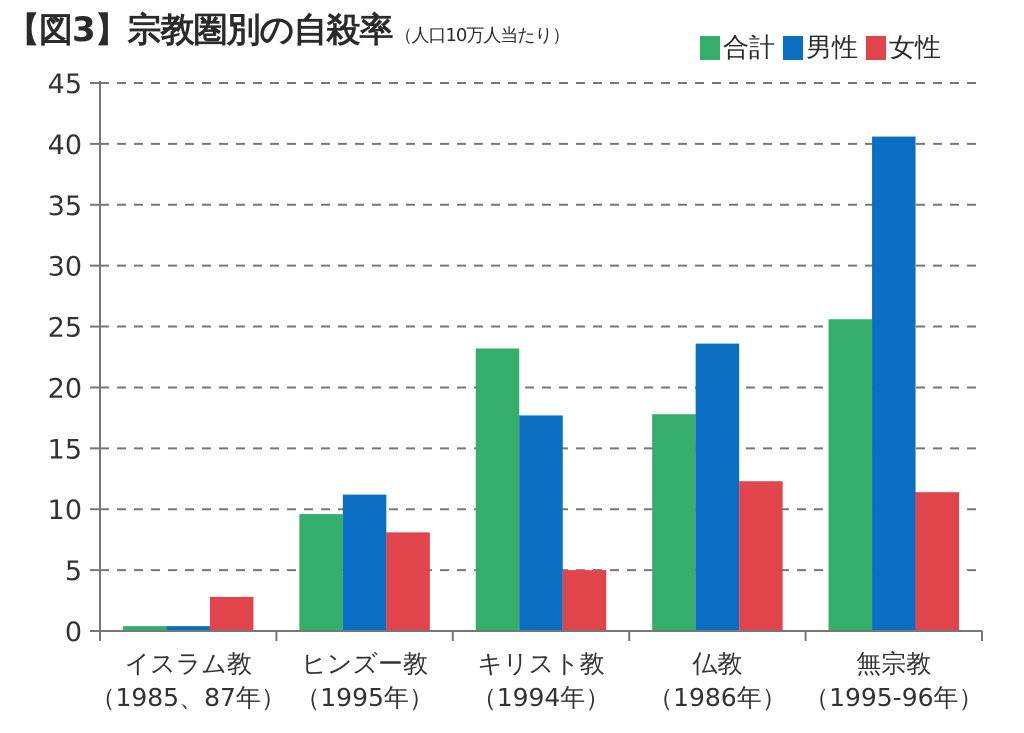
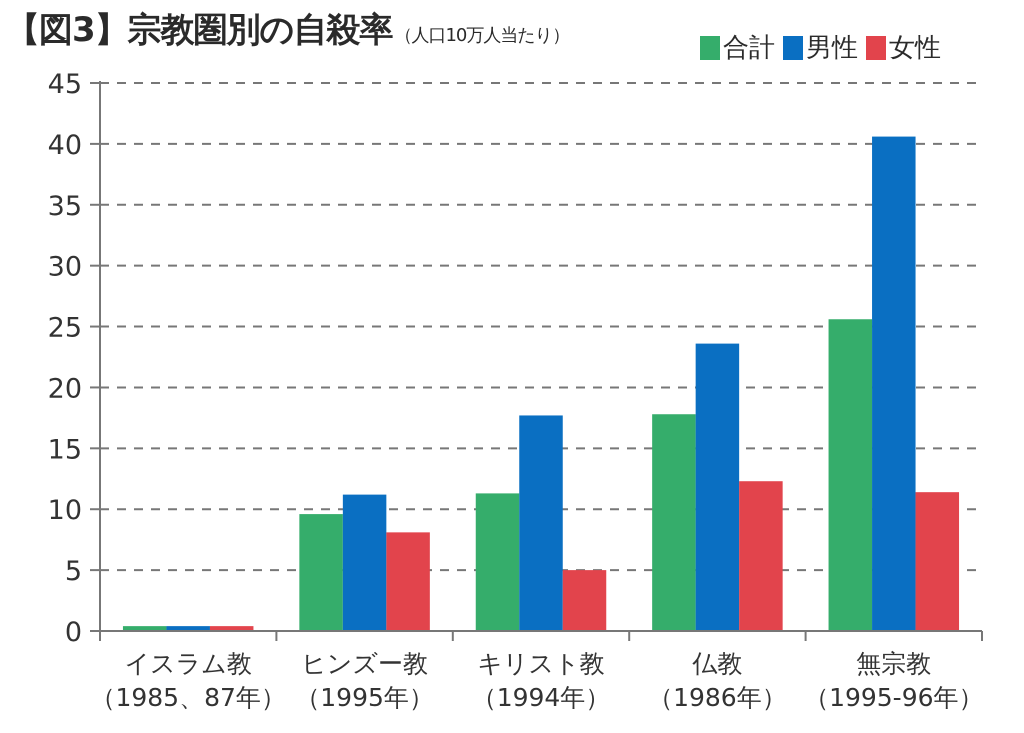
女性/イスラム教: 2.8 -> 0.4
合計/キリスト教: 23.2 -> 11.3
